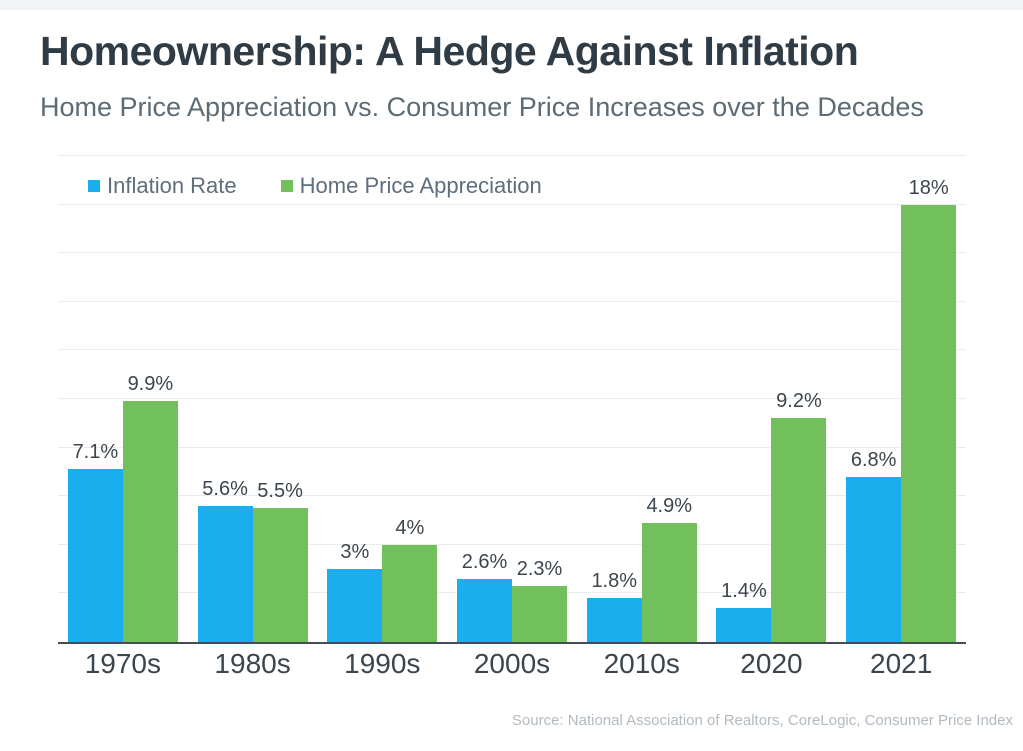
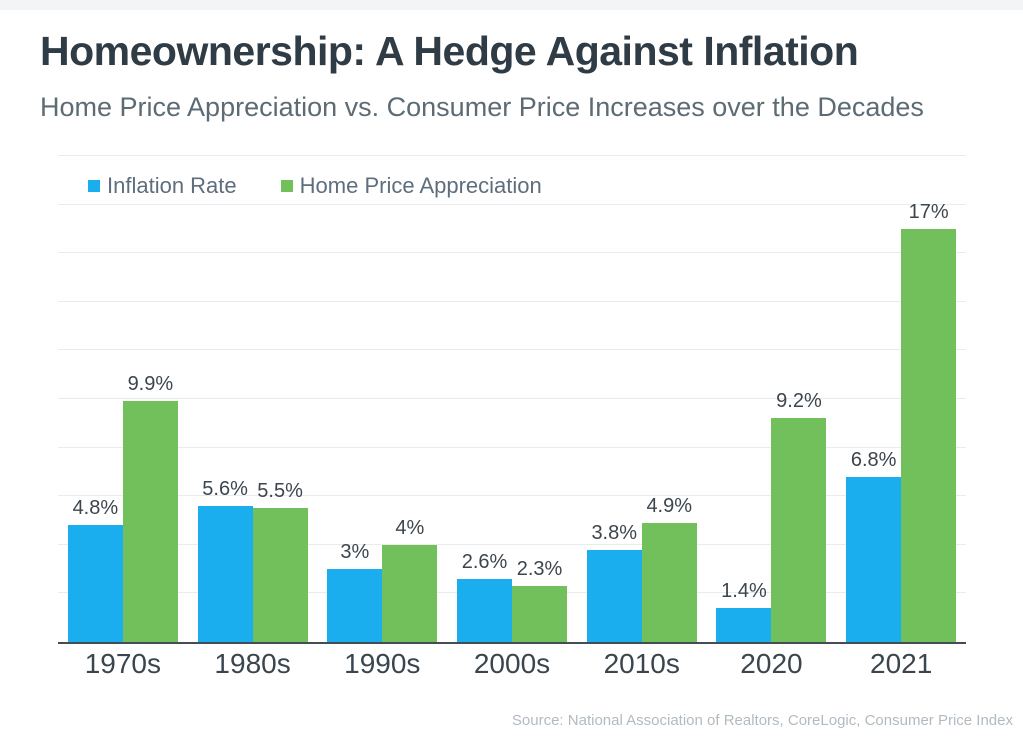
Inflation Rate/1970s: 7.1% -> 4.8%
Inflation Rate/2010s: 1.8% -> 3.8%
Home Price Appreciation/2021: 18% -> 17%
